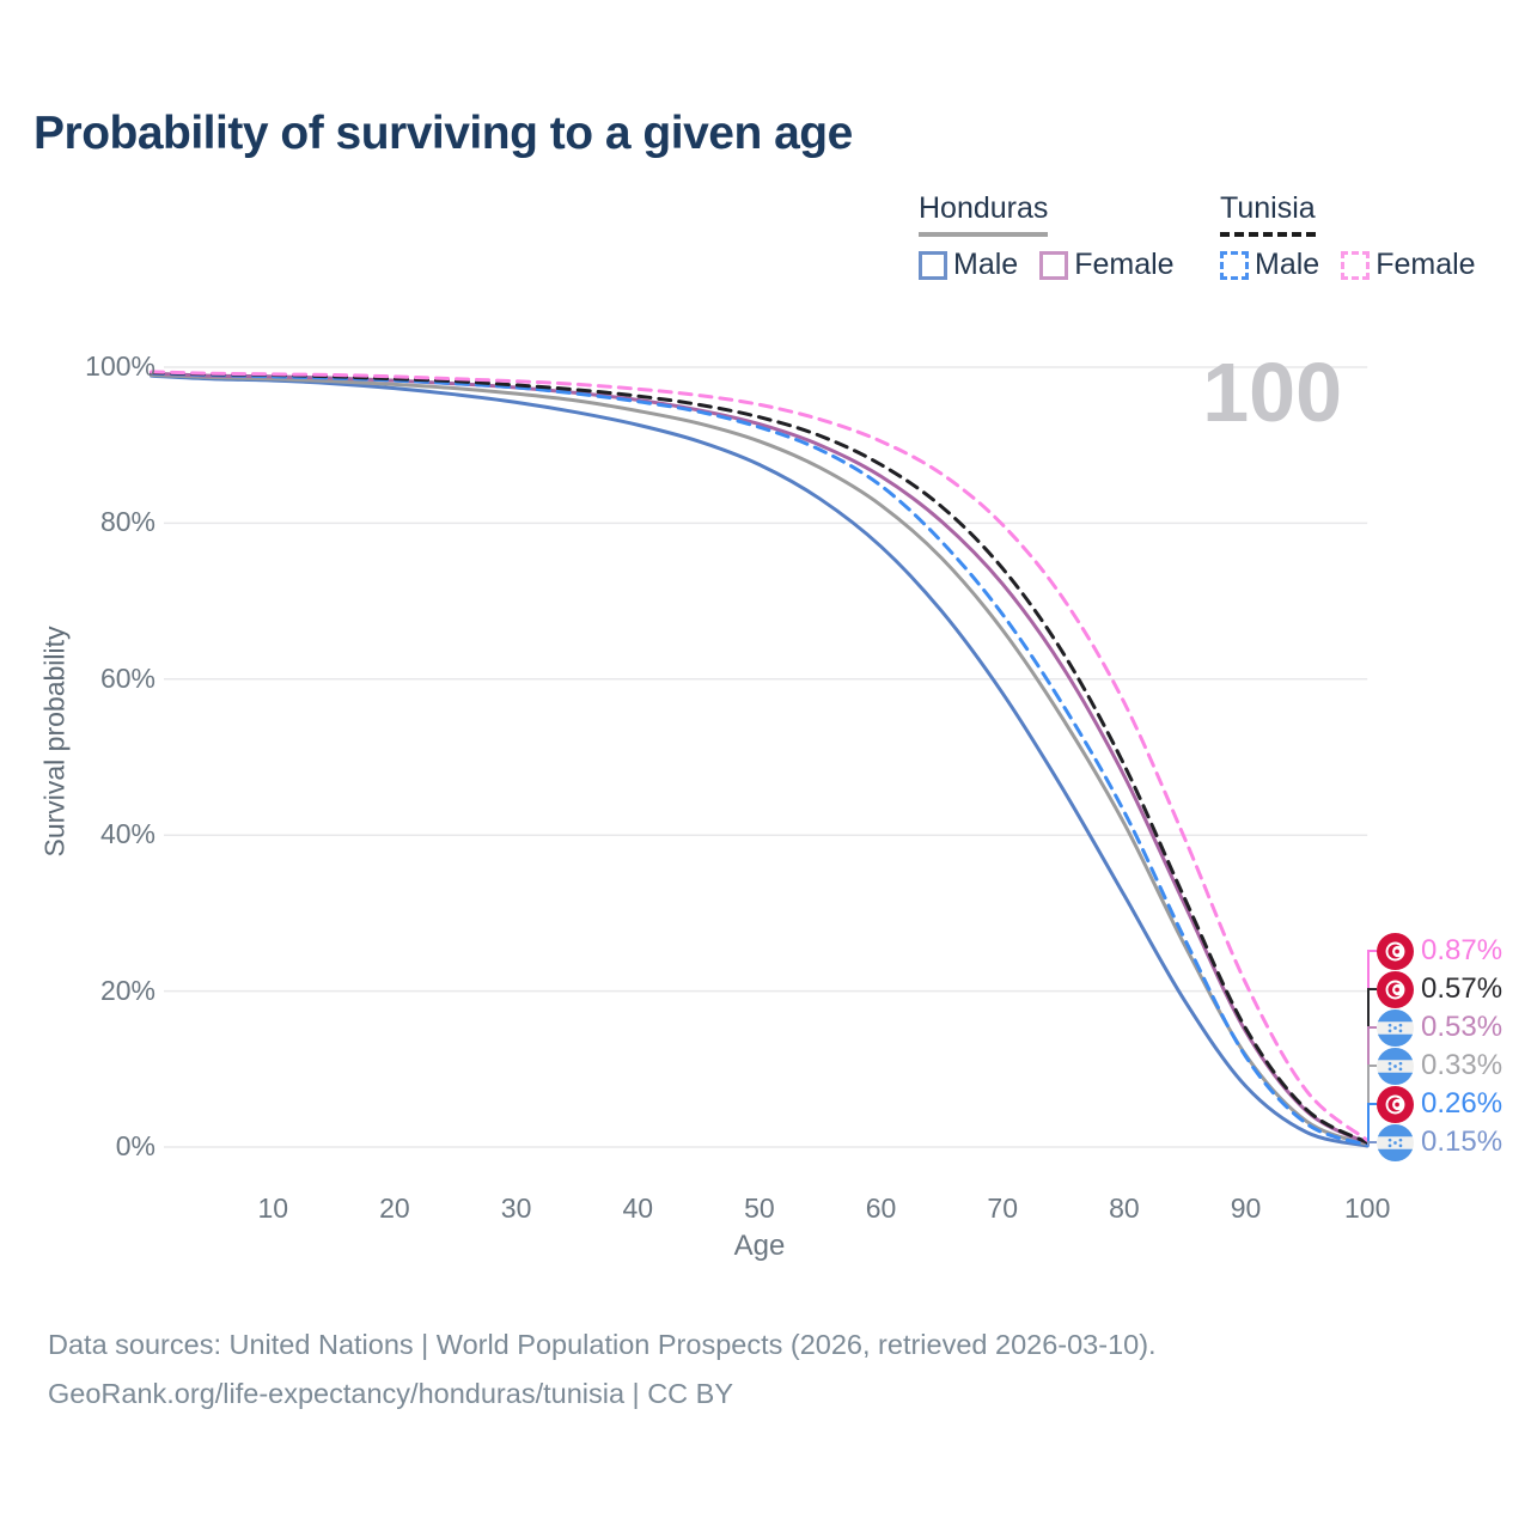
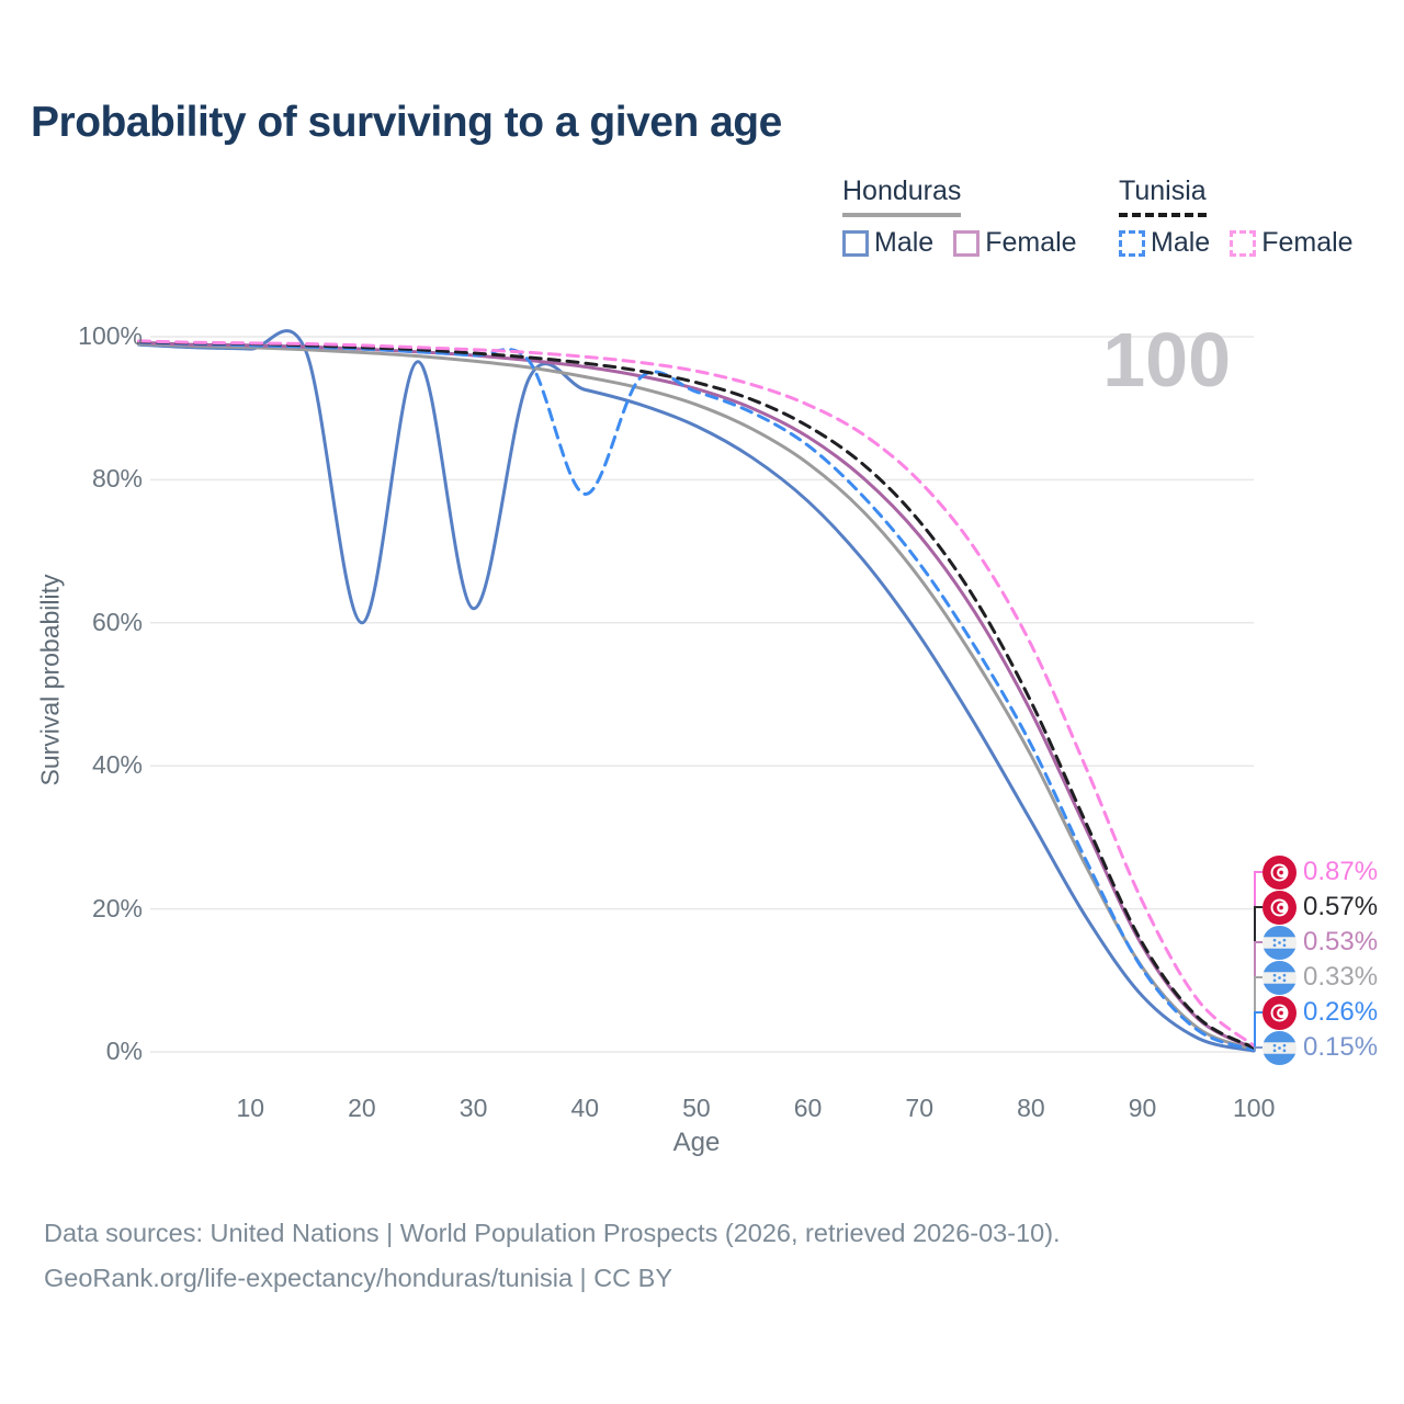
Honduras Male/20: 97% -> 60%
Honduras Male/30: 96% -> 62%
Tunisia Male/40: 96% -> 78%
